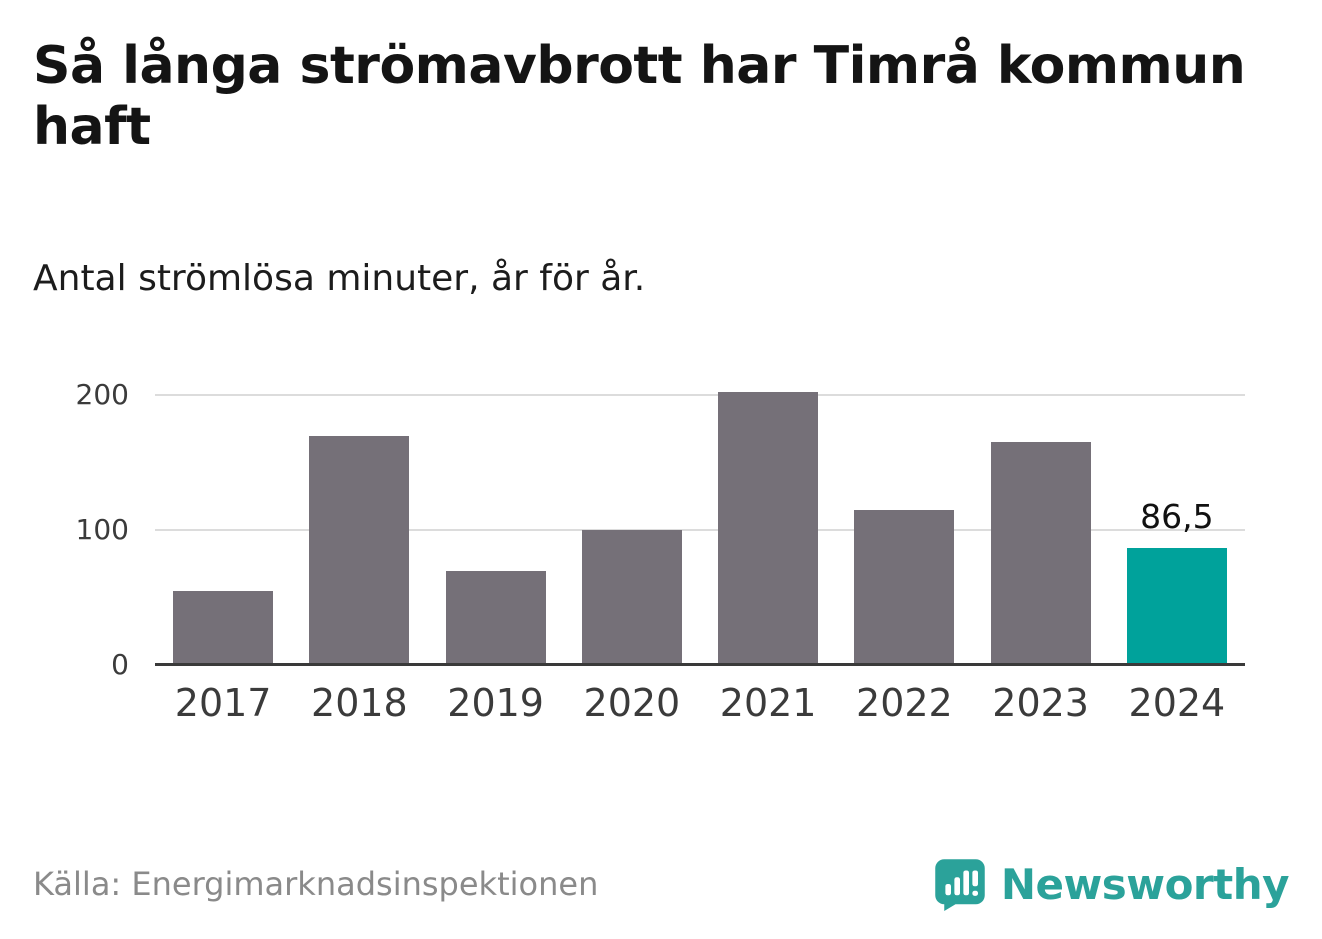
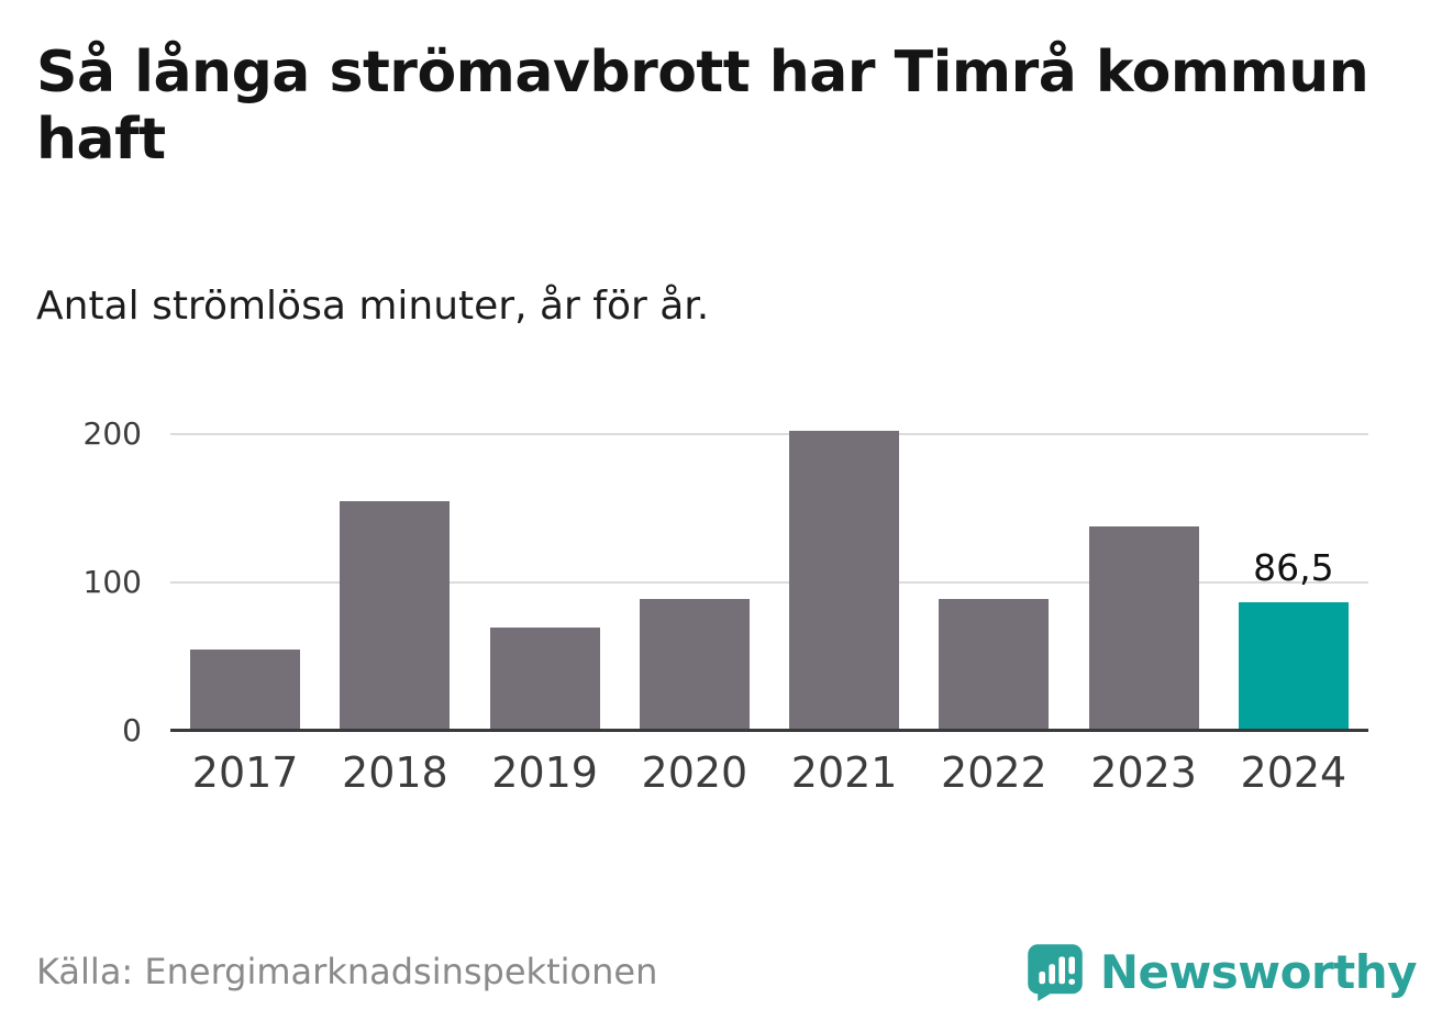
2018: 170 -> 155
2020: 100 -> 89
2022: 115 -> 89
2023: 165 -> 138
